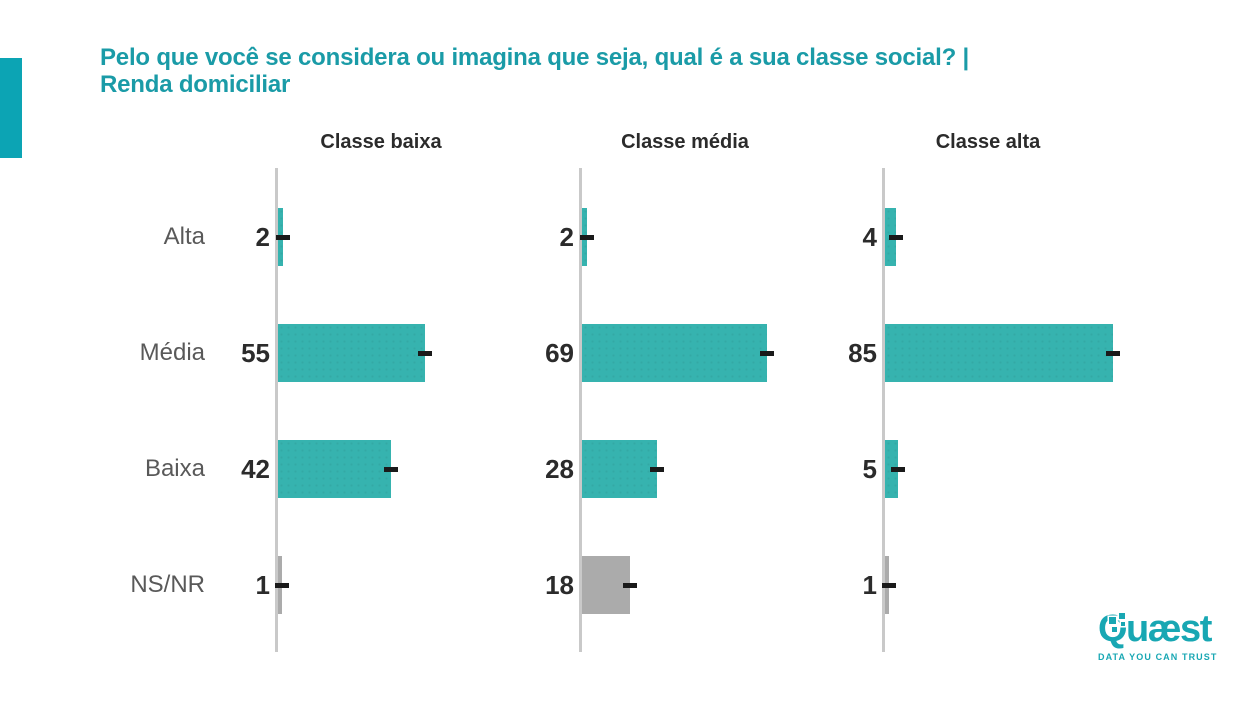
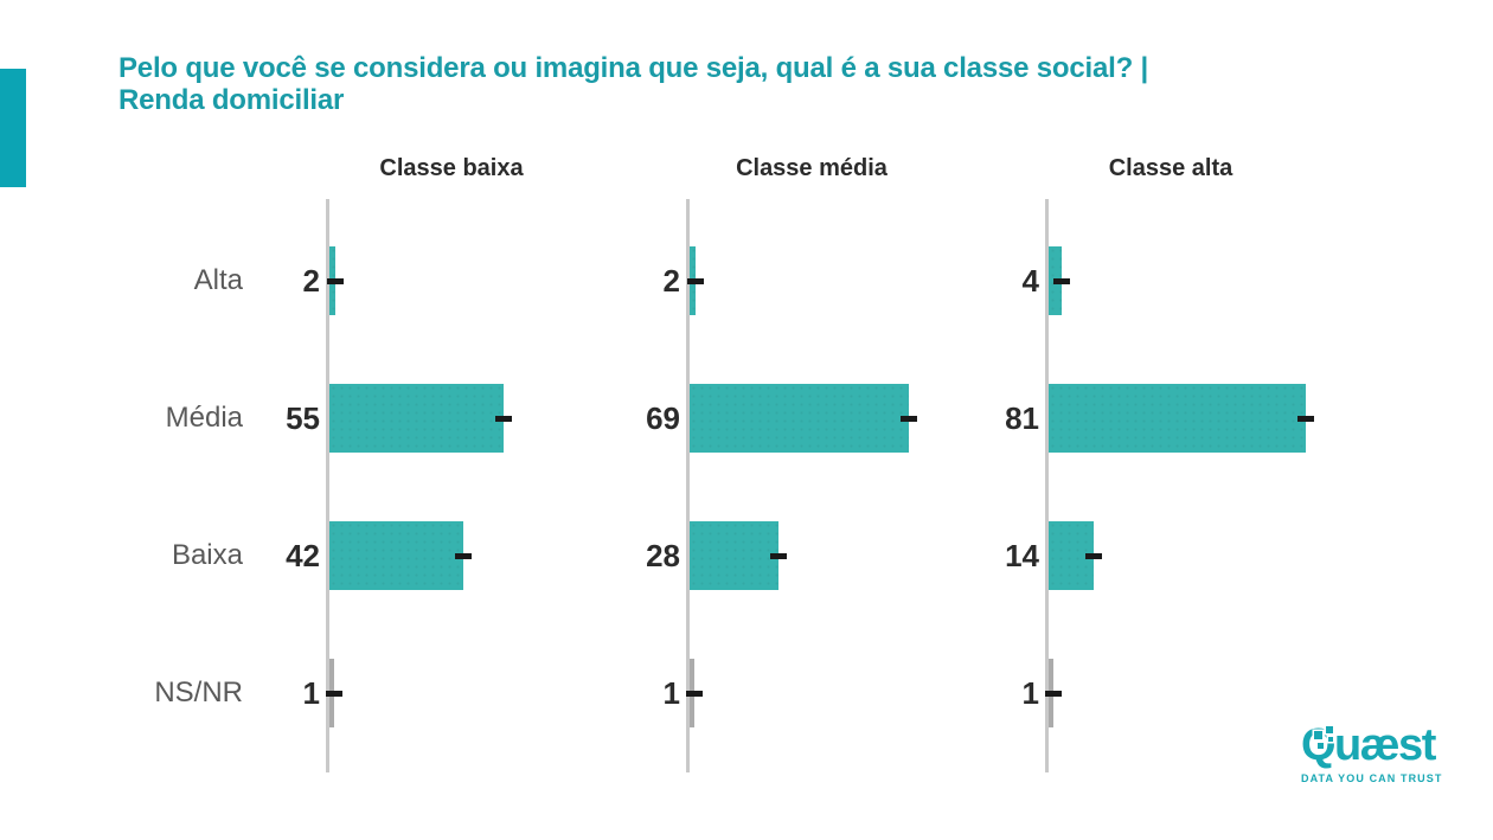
Classe alta/Média: 85 -> 81
Classe alta/Baixa: 5 -> 14
Classe média/NS/NR: 18 -> 1
